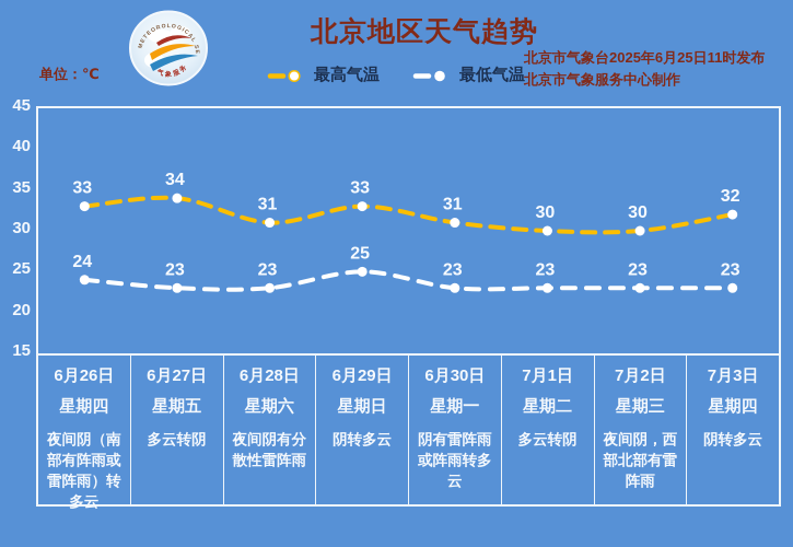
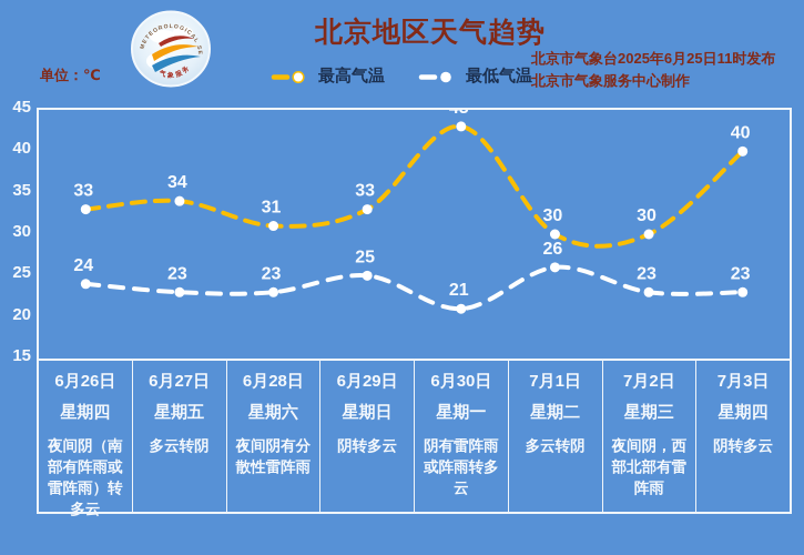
最高气温/6月30日: 31 -> 43
最低气温/6月30日: 23 -> 21
最低气温/7月1日: 23 -> 26
最高气温/7月3日: 32 -> 40
